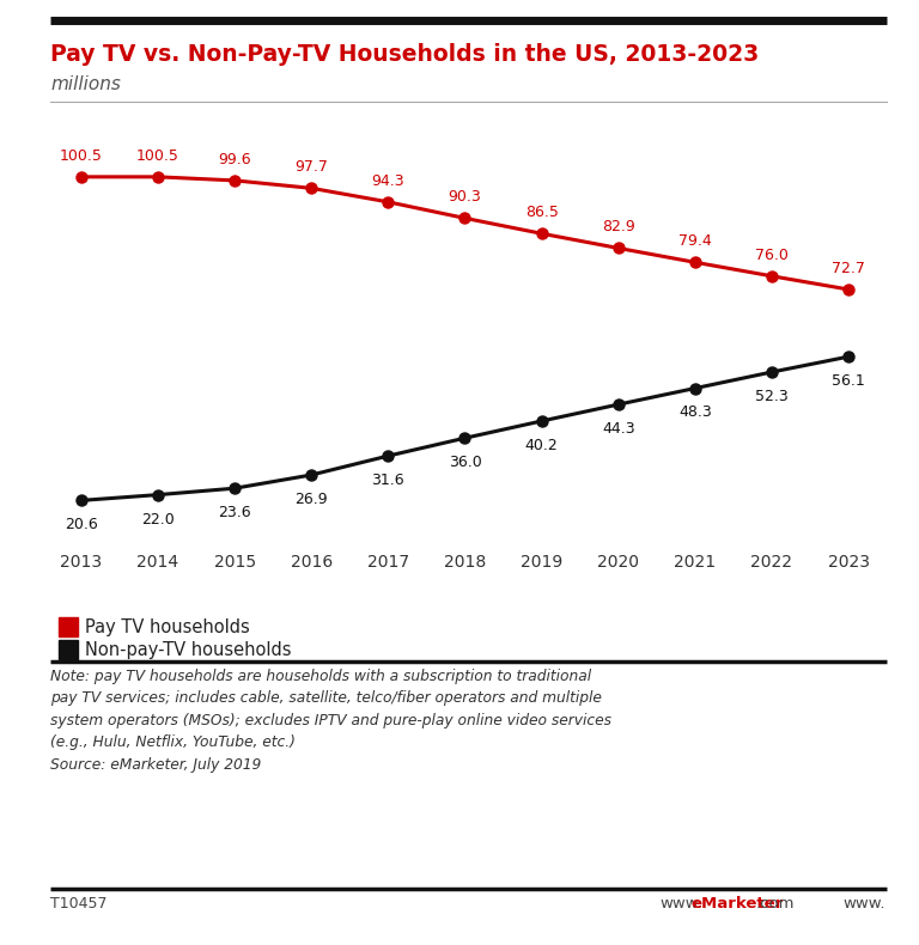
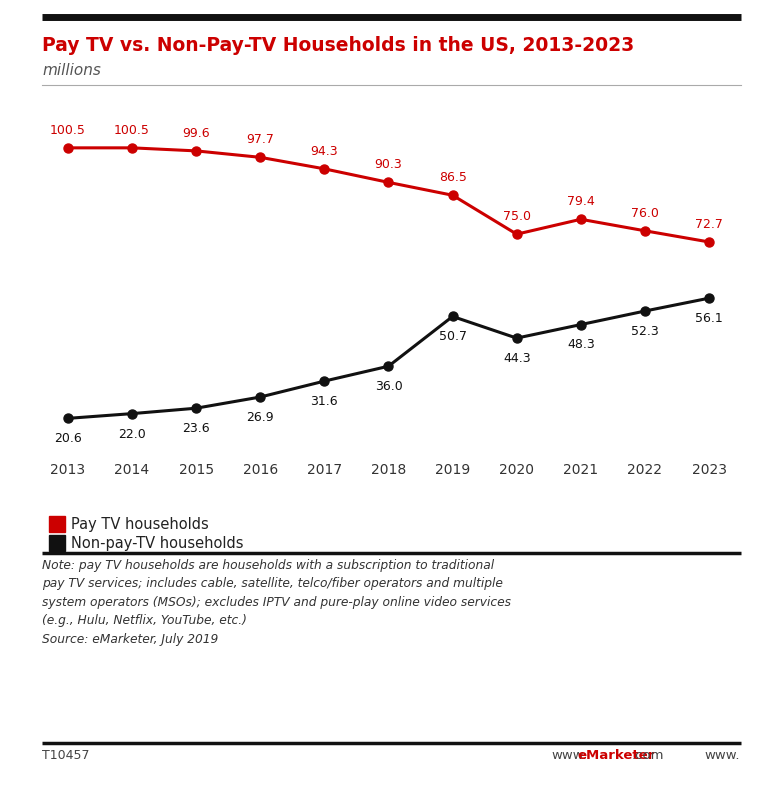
Non-pay-TV households/2019: 40.2 -> 50.7
Pay TV households/2020: 82.9 -> 75.0
